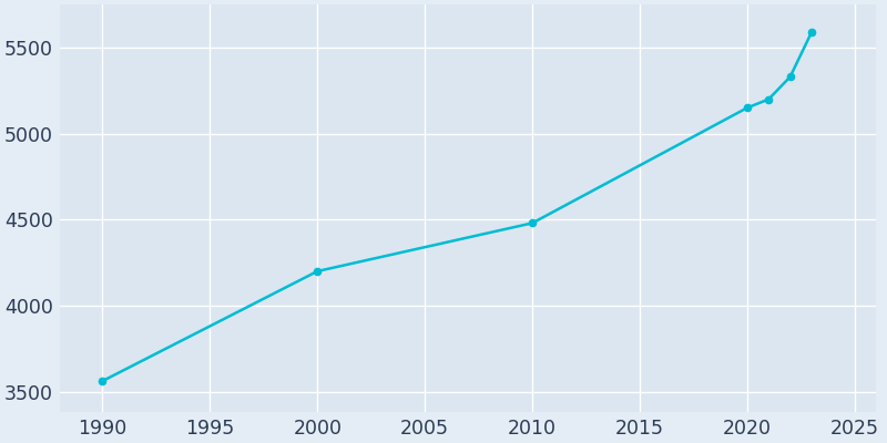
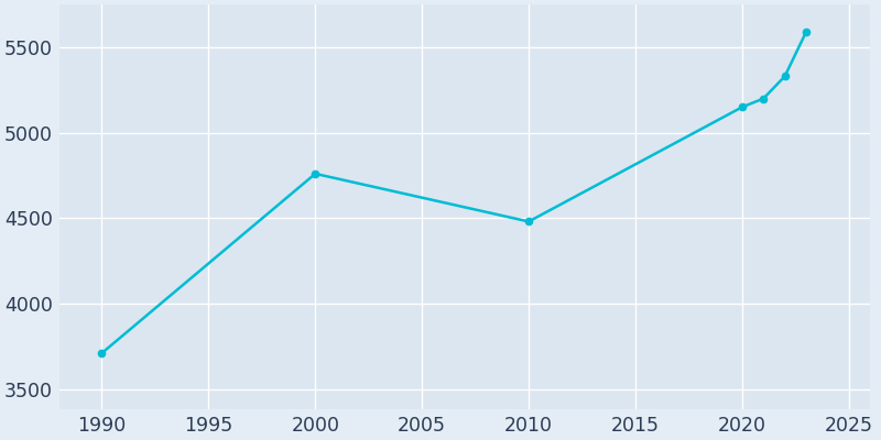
1990: 3560 -> 3710
2000: 4200 -> 4760
